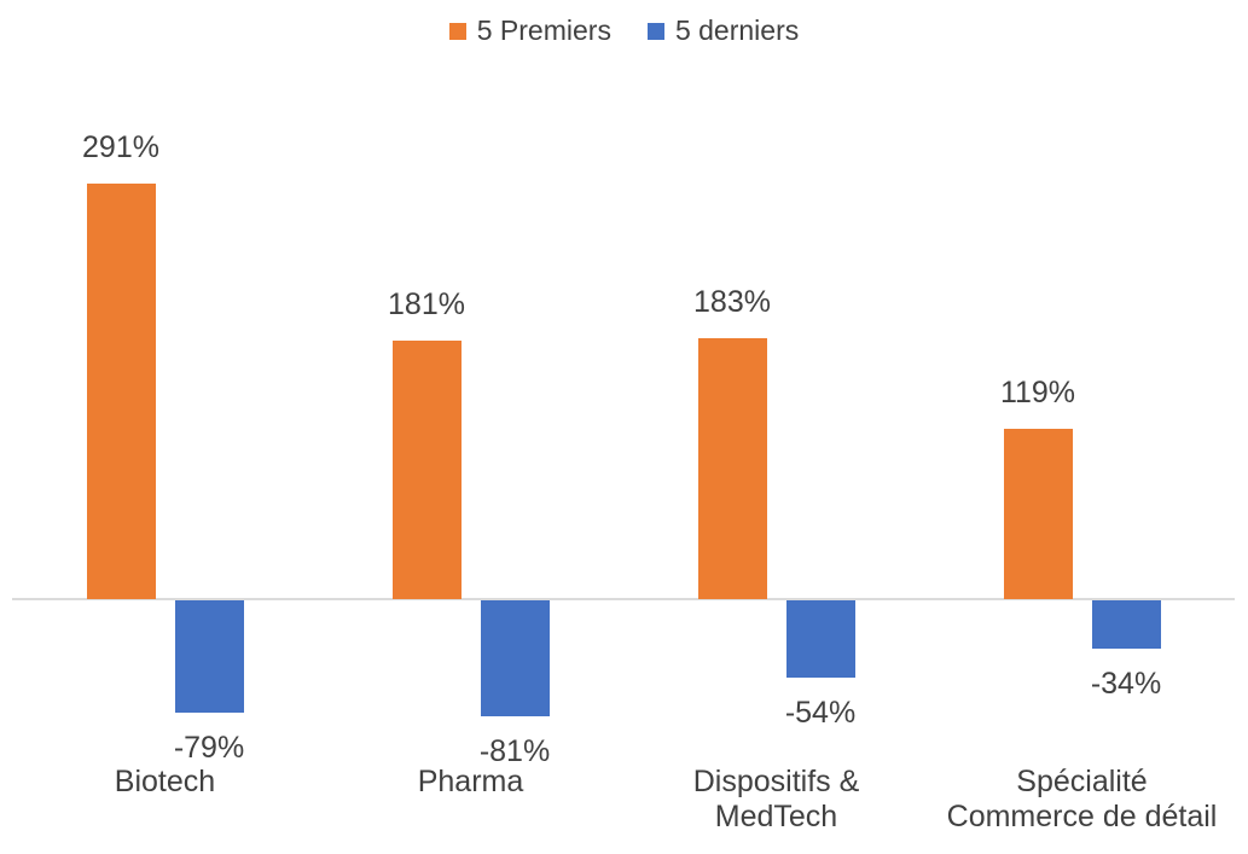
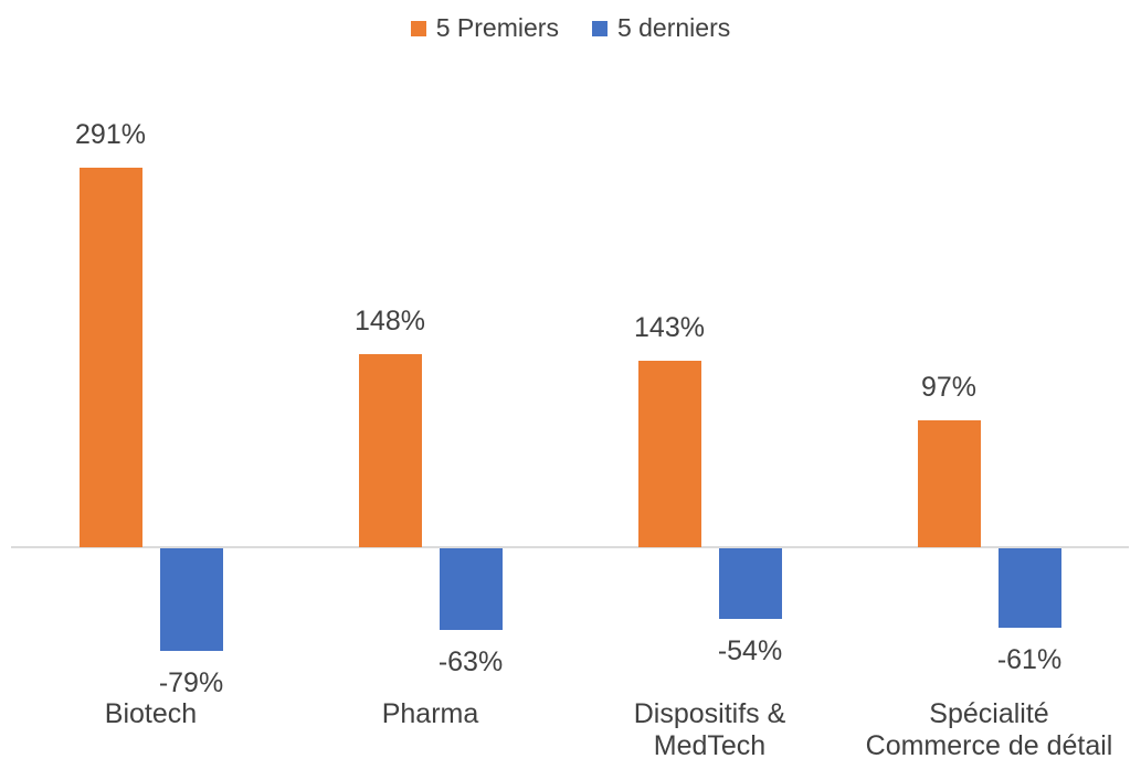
5 Premiers/Pharma: 181% -> 148%
5 derniers/Pharma: -81% -> -63%
5 Premiers/Dispositifs & MedTech: 183% -> 143%
5 Premiers/Spécialité Commerce de détail: 119% -> 97%
5 derniers/Spécialité Commerce de détail: -34% -> -61%
